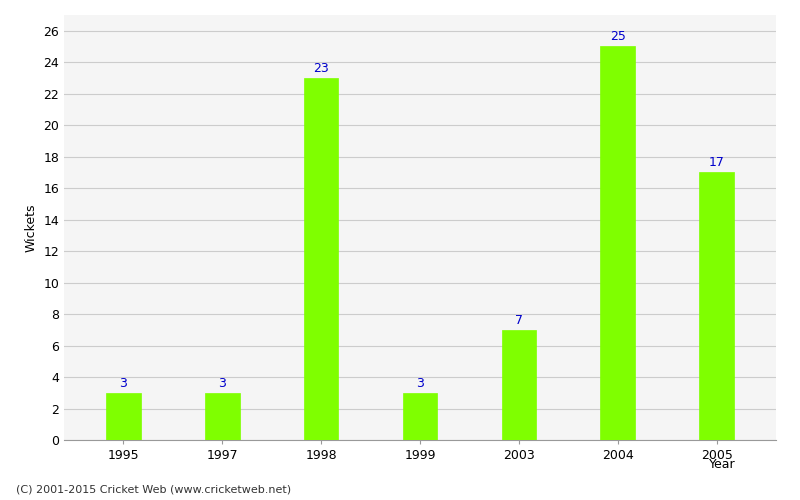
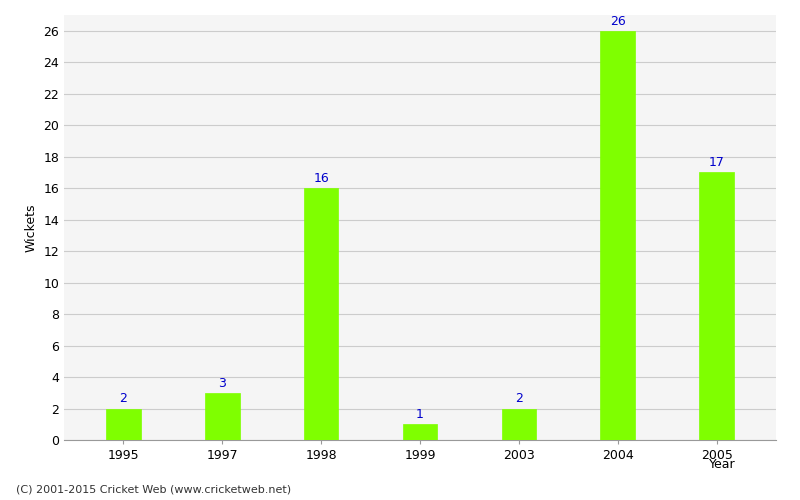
1995: 3 -> 2
1998: 23 -> 16
1999: 3 -> 1
2003: 7 -> 2
2004: 25 -> 26
